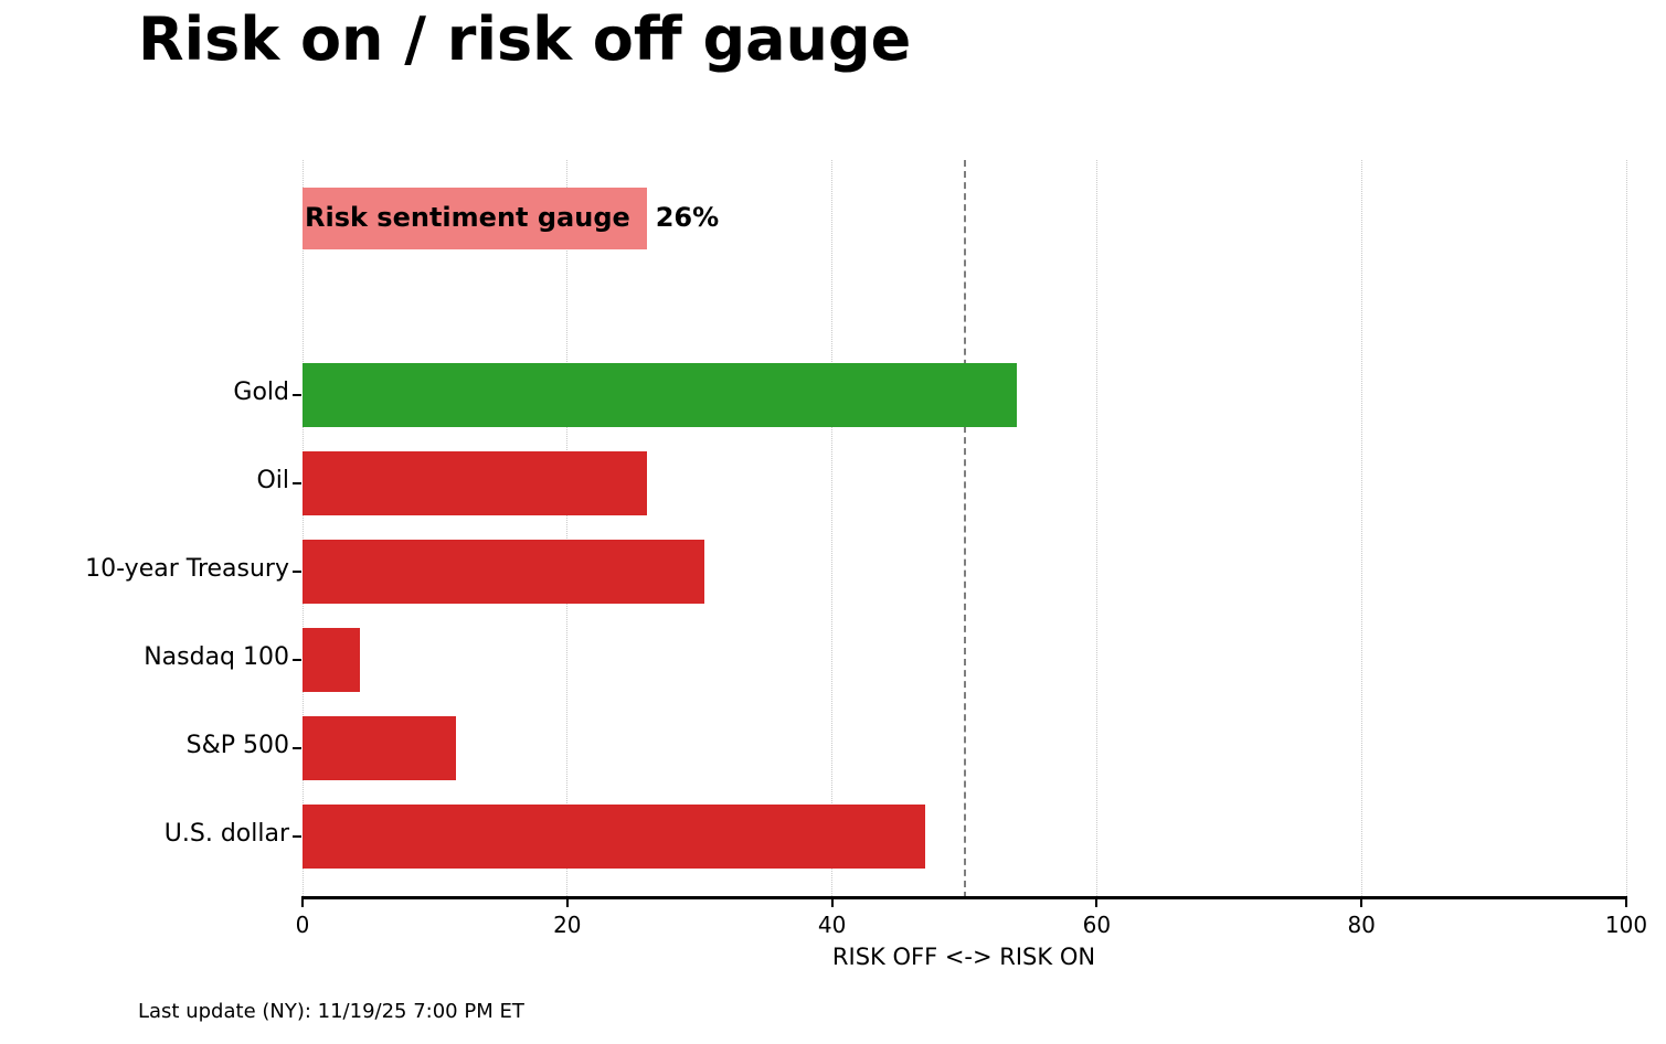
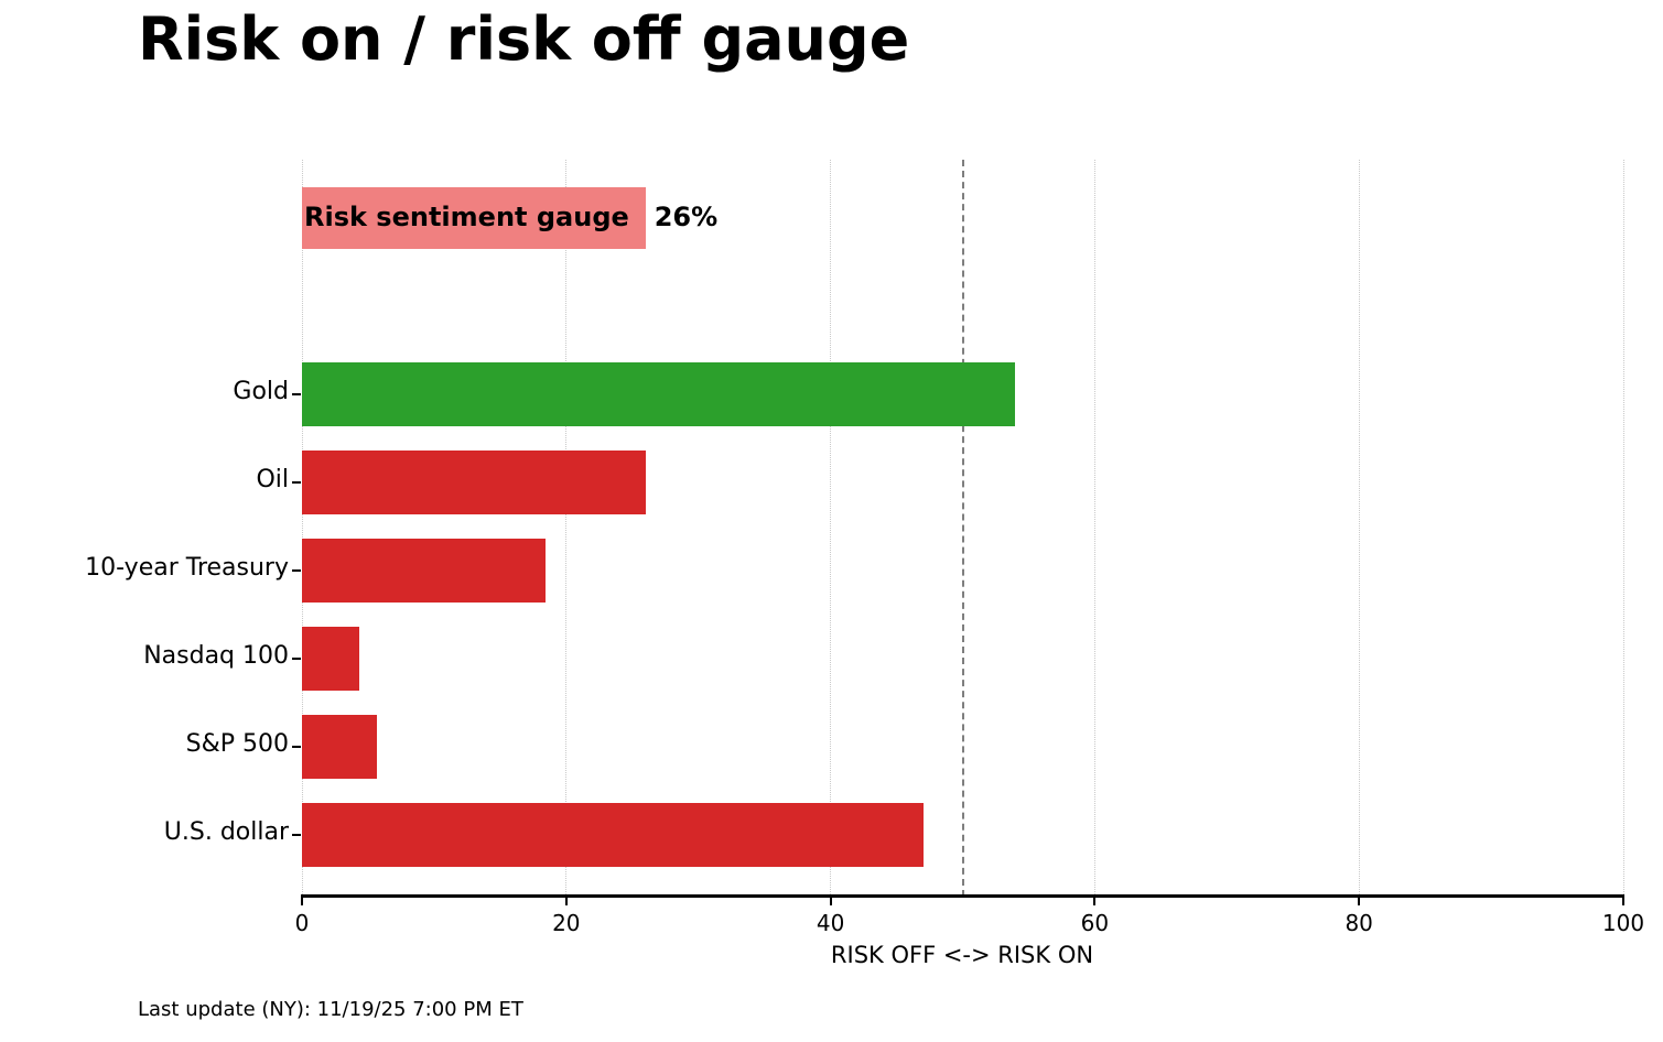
10-year Treasury: 30.4 -> 18.4
S&P 500: 11.6 -> 5.7
